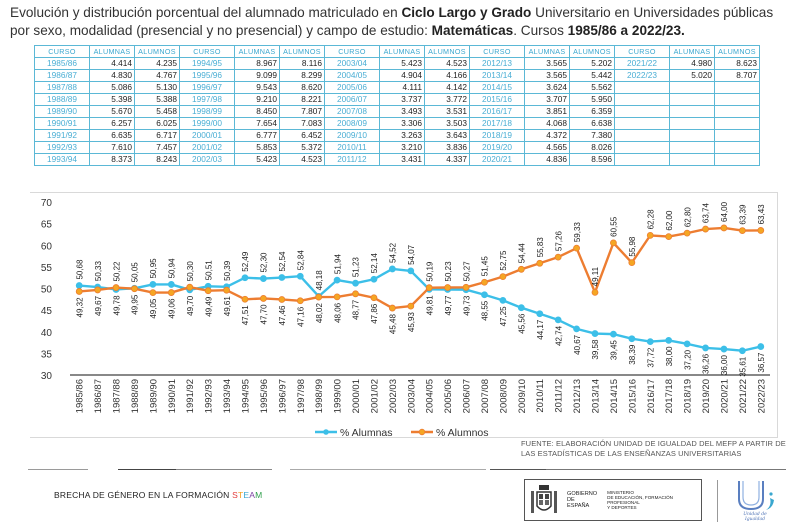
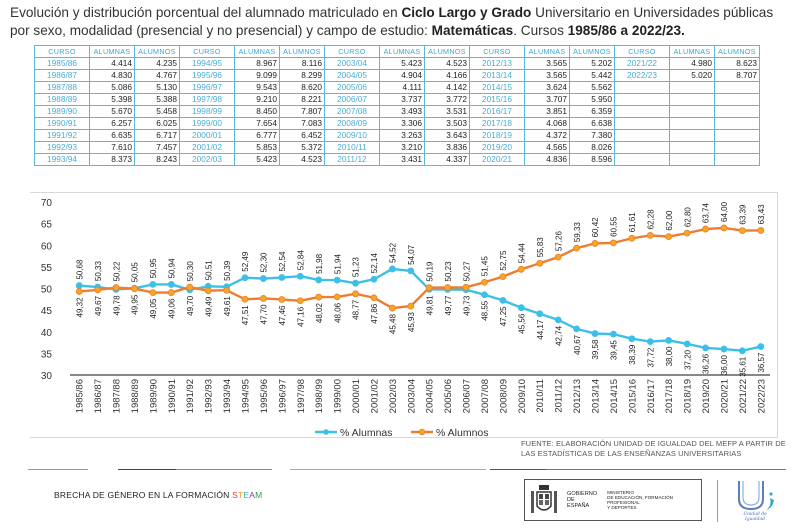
% Alumnas/1998/99: 48,18 -> 51,98
% Alumnos/2013/14: 49,11 -> 60,42
% Alumnos/2015/16: 55,98 -> 61,61
